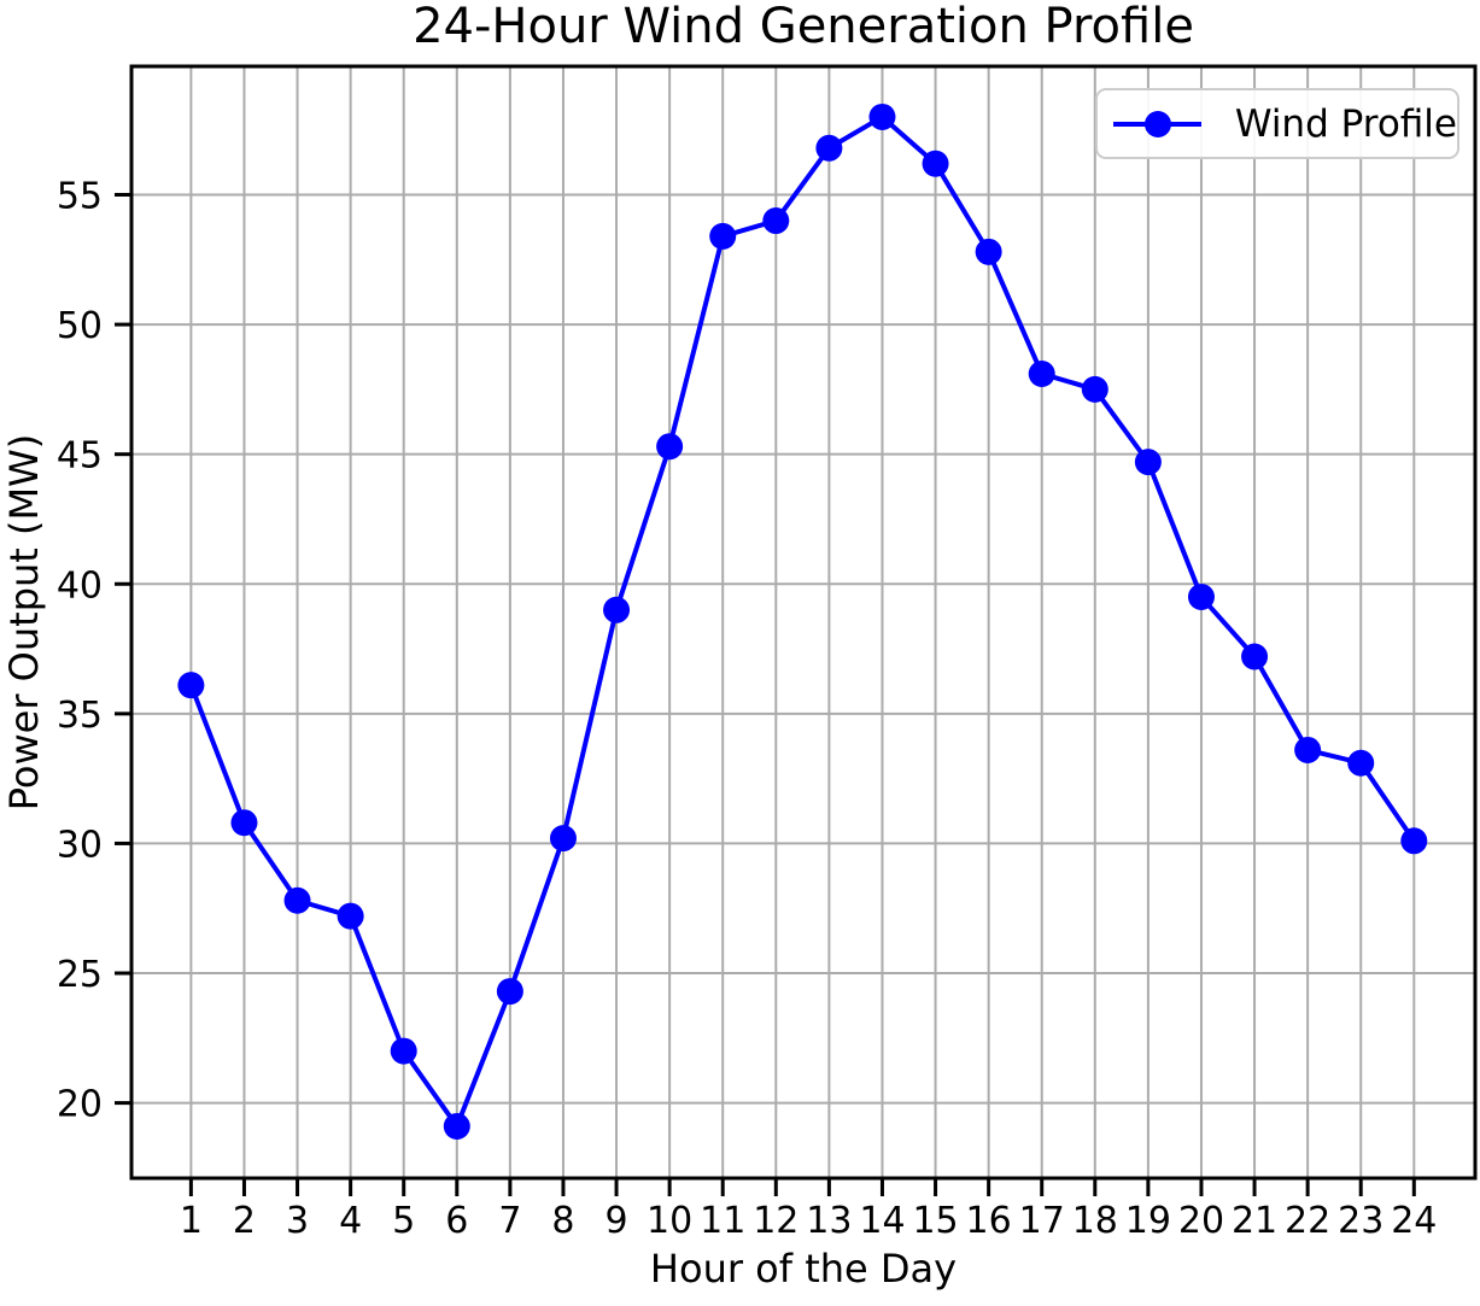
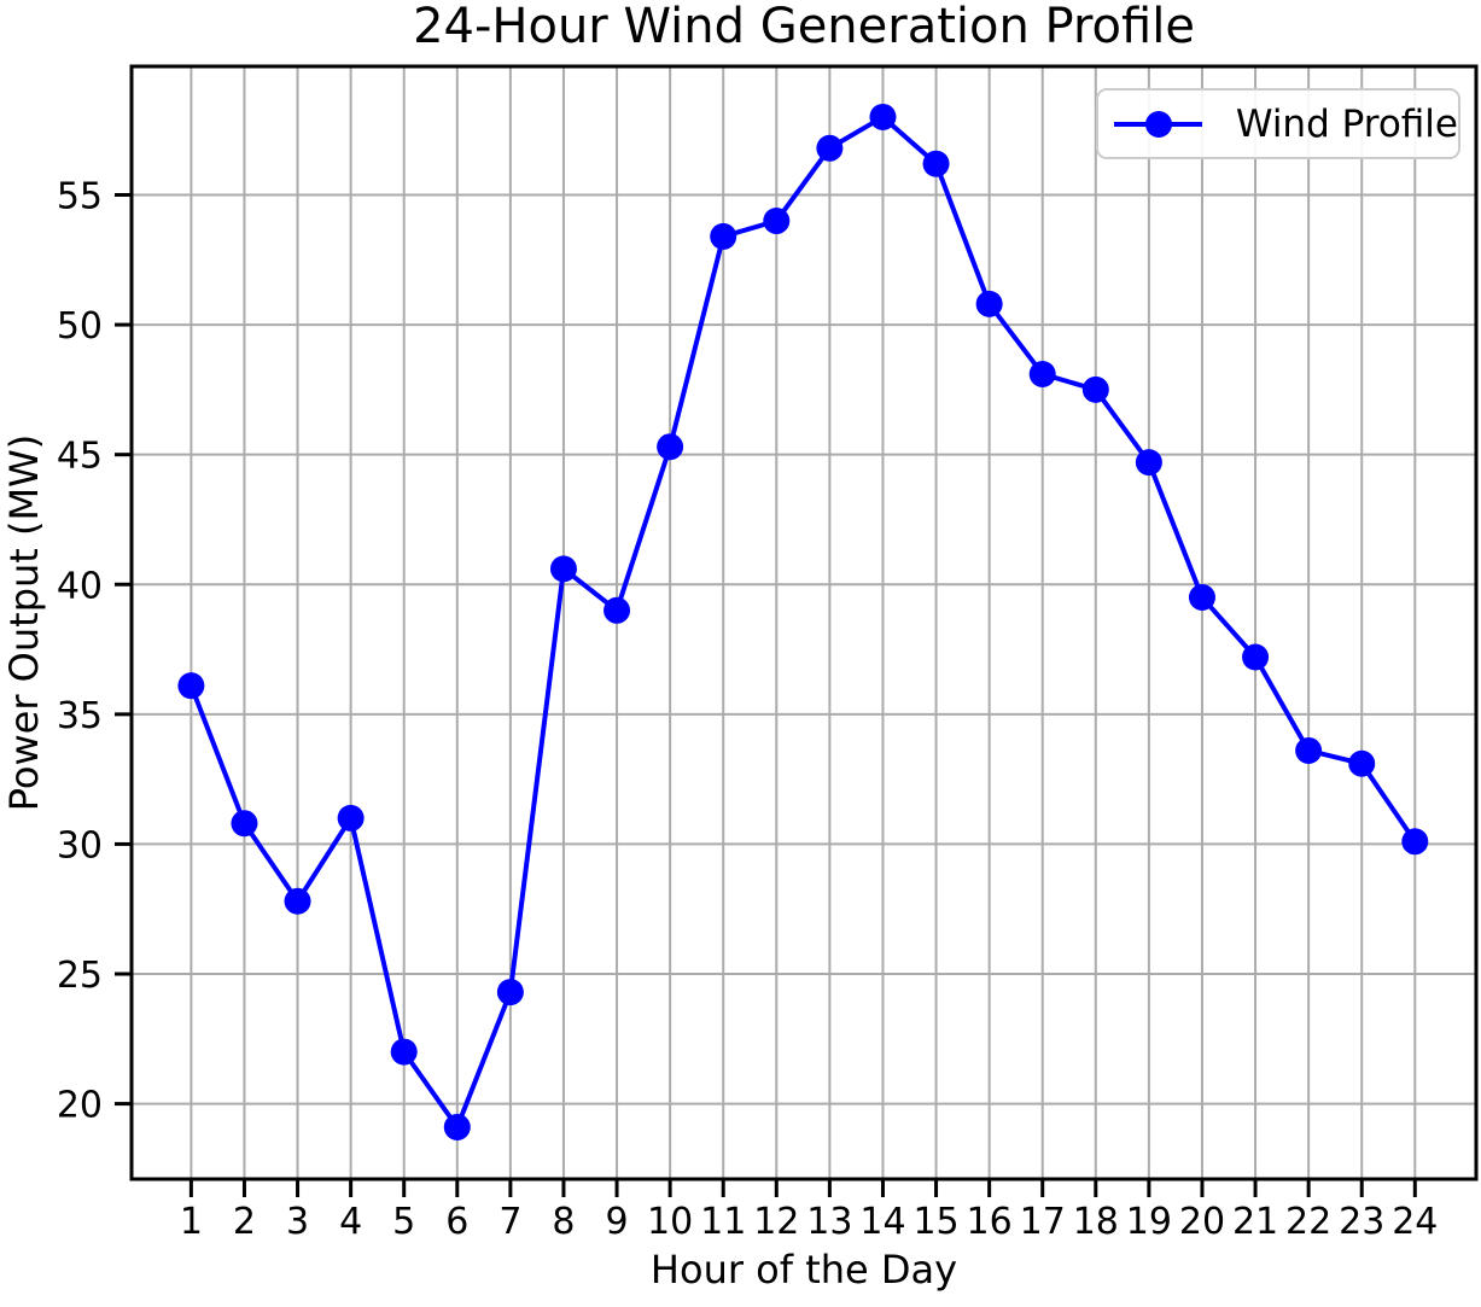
4: 27.2 -> 31.0
8: 30.2 -> 40.6
16: 52.8 -> 50.8
